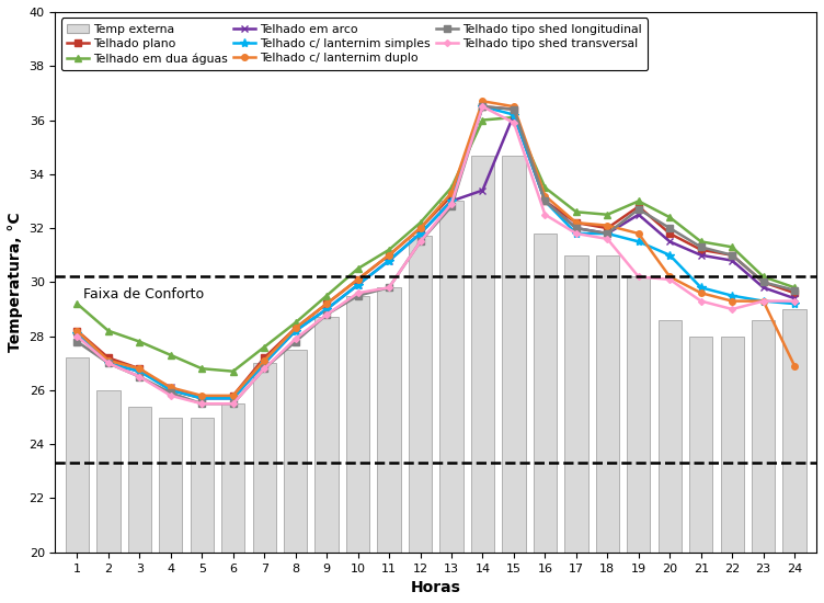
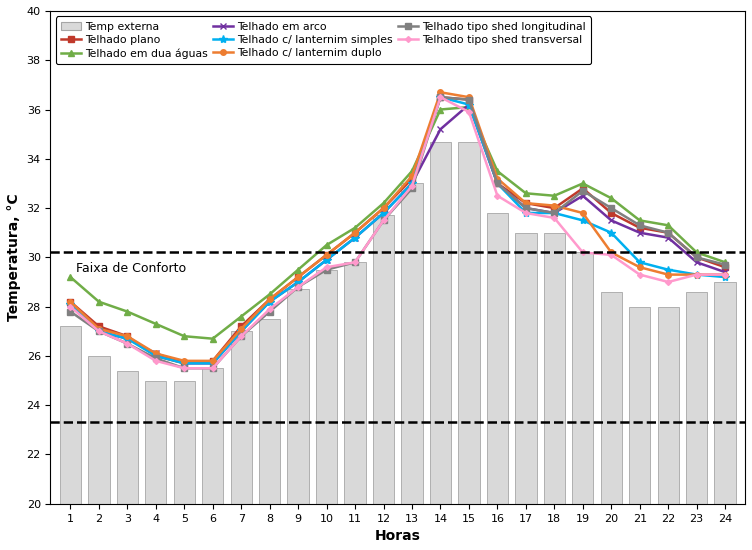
Telhado em arco/14: 33.4 -> 35.2
Telhado c/ lanternim duplo/24: 26.9 -> 29.3
